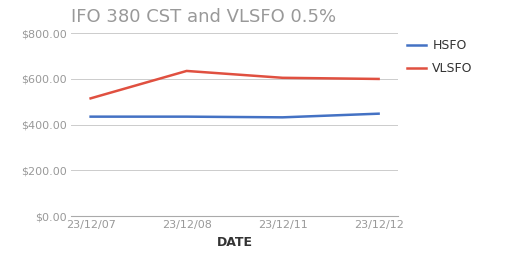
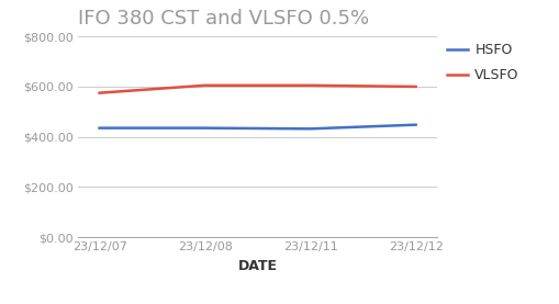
VLSFO/23/12/07: $515 -> $575
VLSFO/23/12/08: $635 -> $605
